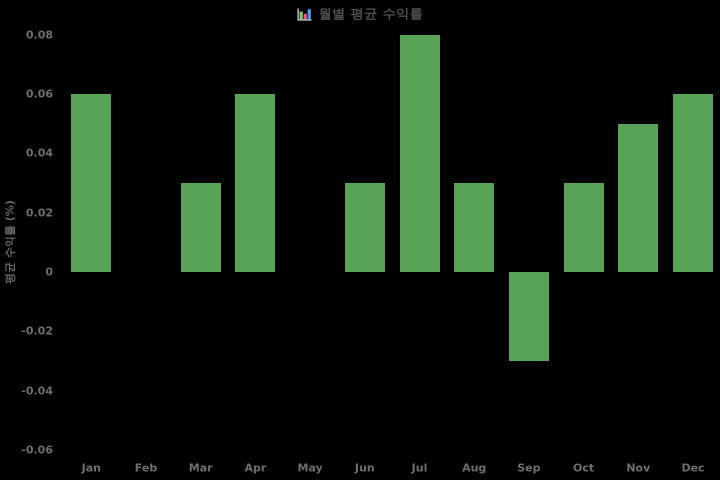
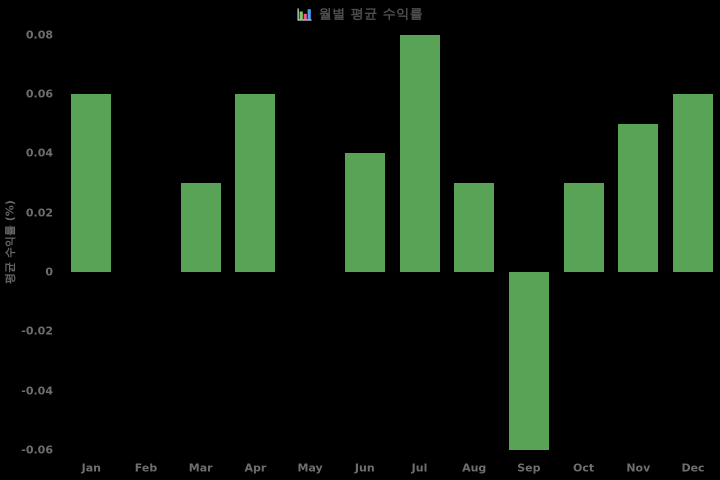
Jun: 0.03 -> 0.04
Sep: -0.03 -> -0.06
